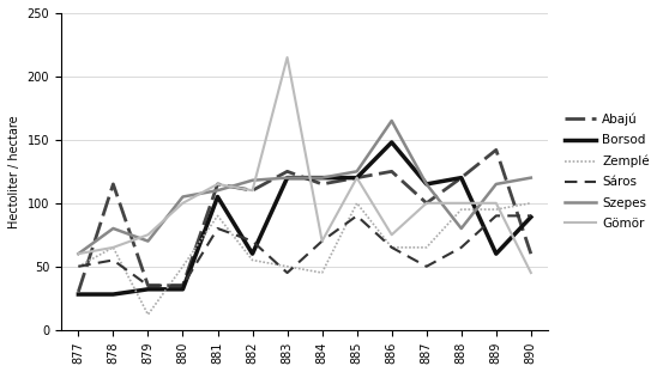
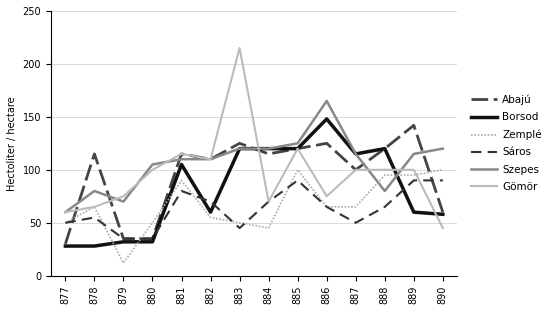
Szepes/882: 118 -> 110
Borsod/890: 89 -> 58
